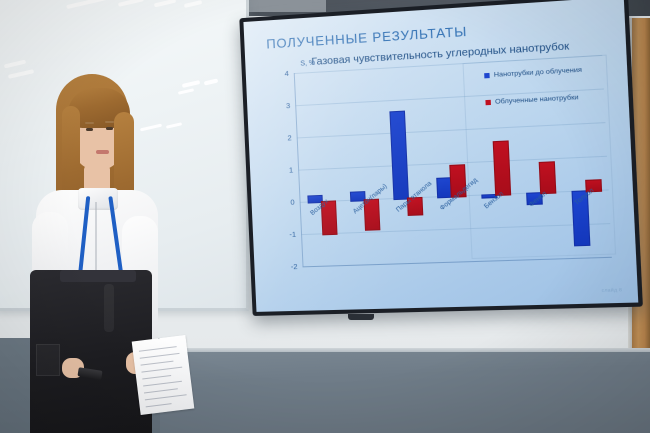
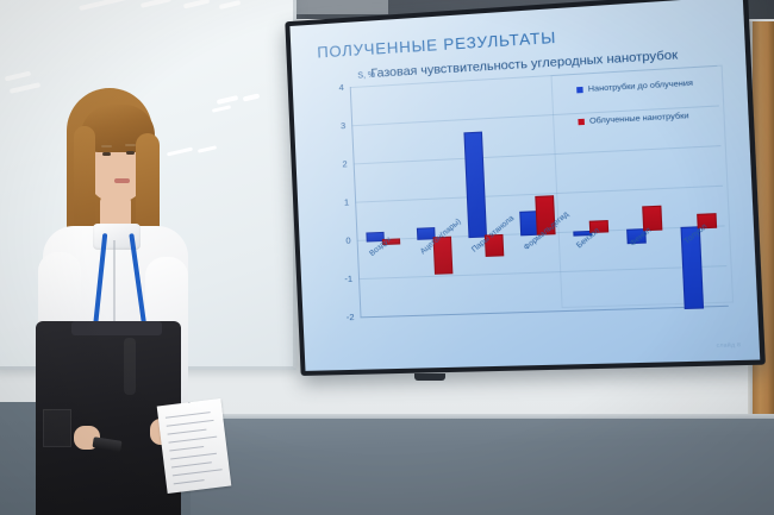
Облученные нанотрубки/Воздух: -1.0 -> -0.1
Облученные нанотрубки/Бензол: 1.6 -> 0.2
Облученные нанотрубки/Фенол: 0.9 -> 0.6
Нанотрубки до облучения/Толуол: -1.6 -> -2.0
